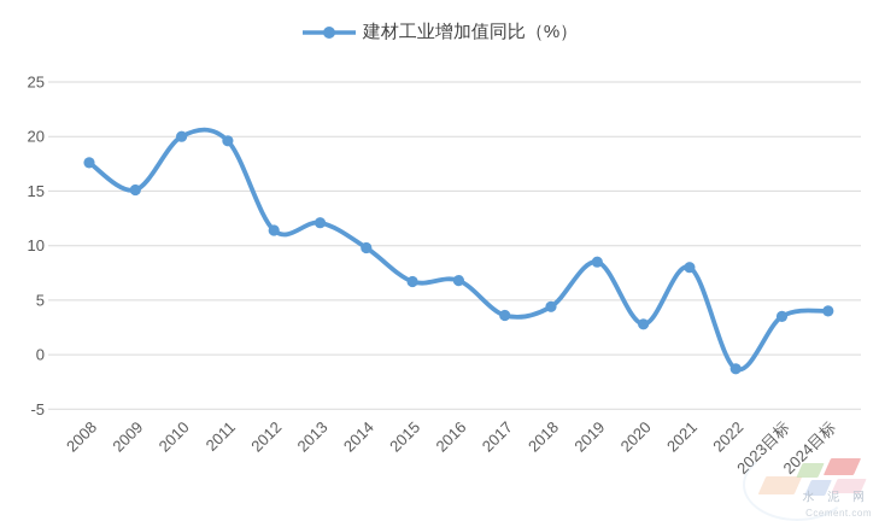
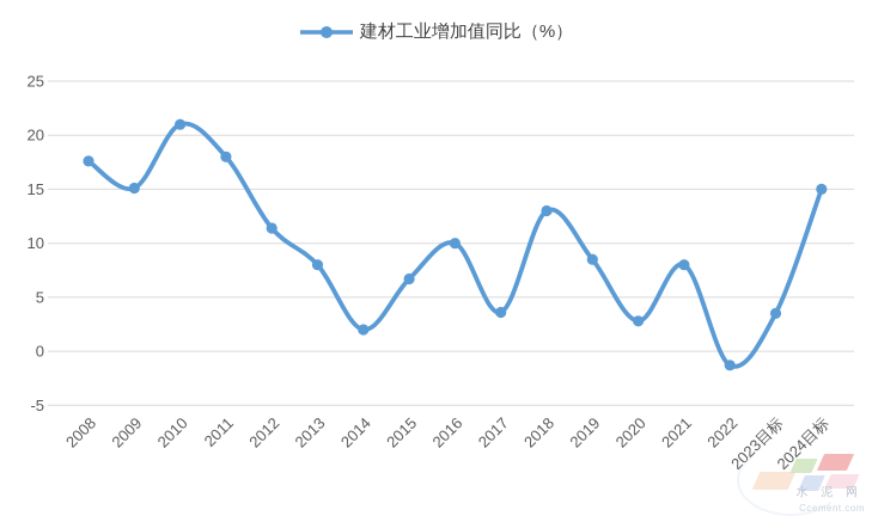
2010: 20 -> 21
2011: 20 -> 18
2013: 12 -> 8
2014: 10 -> 2
2016: 7 -> 10
2018: 4 -> 13
2024目标: 4 -> 15
